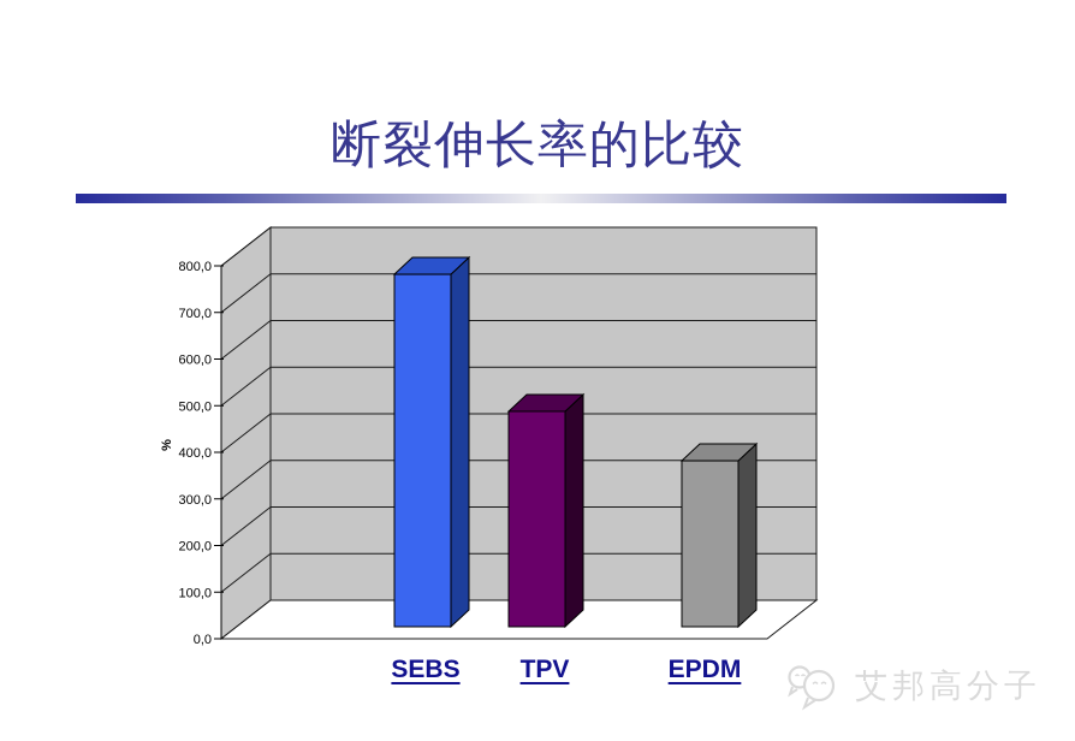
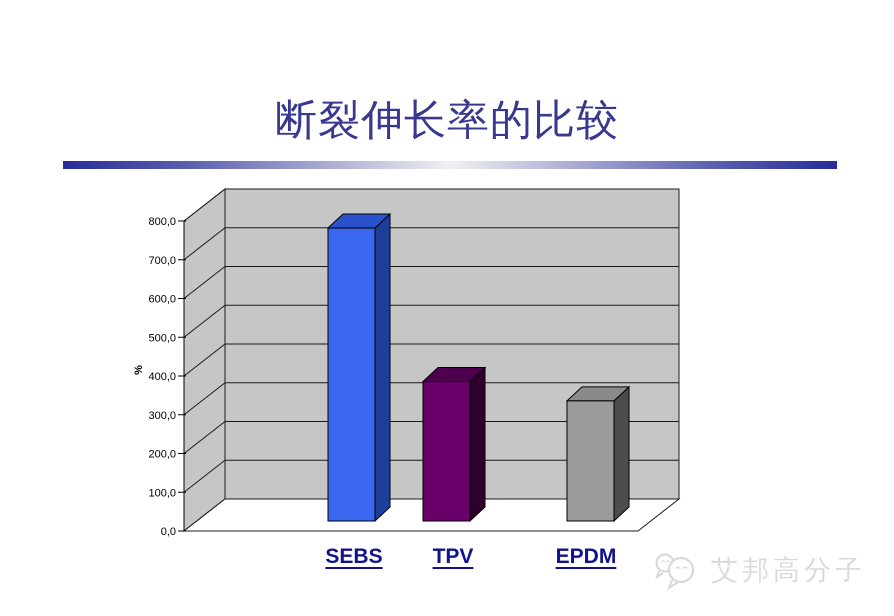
TPV: 460 -> 360
EPDM: 360 -> 310
